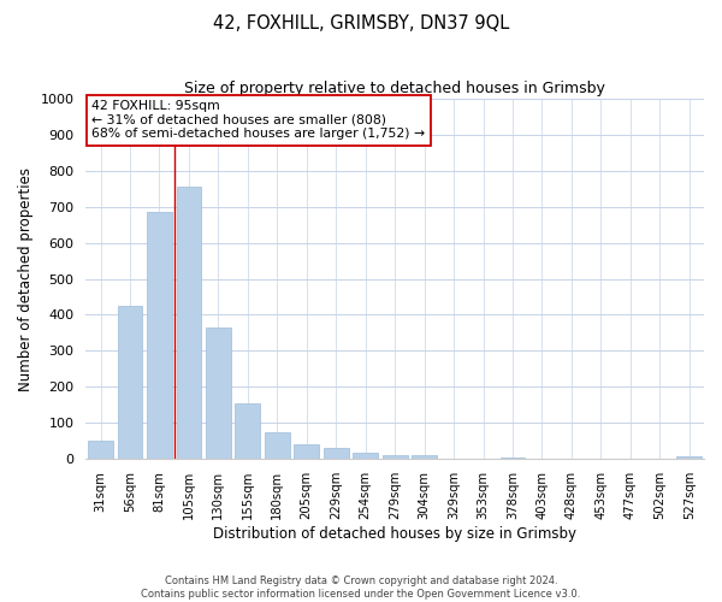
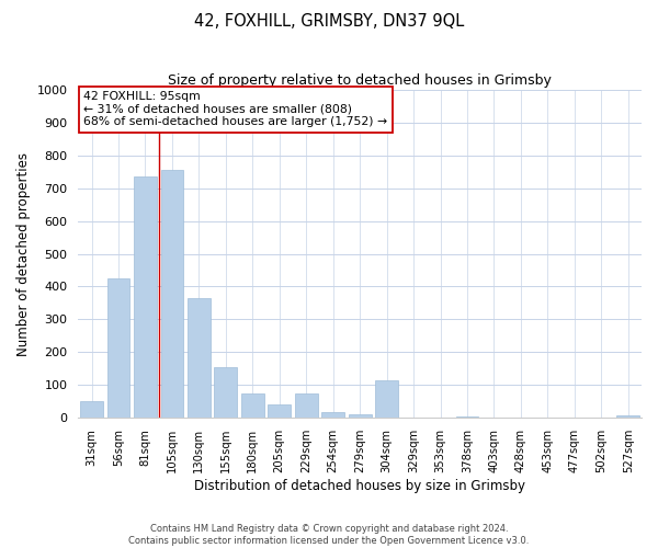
81sqm: 685 -> 735
229sqm: 32 -> 75
304sqm: 10 -> 115
